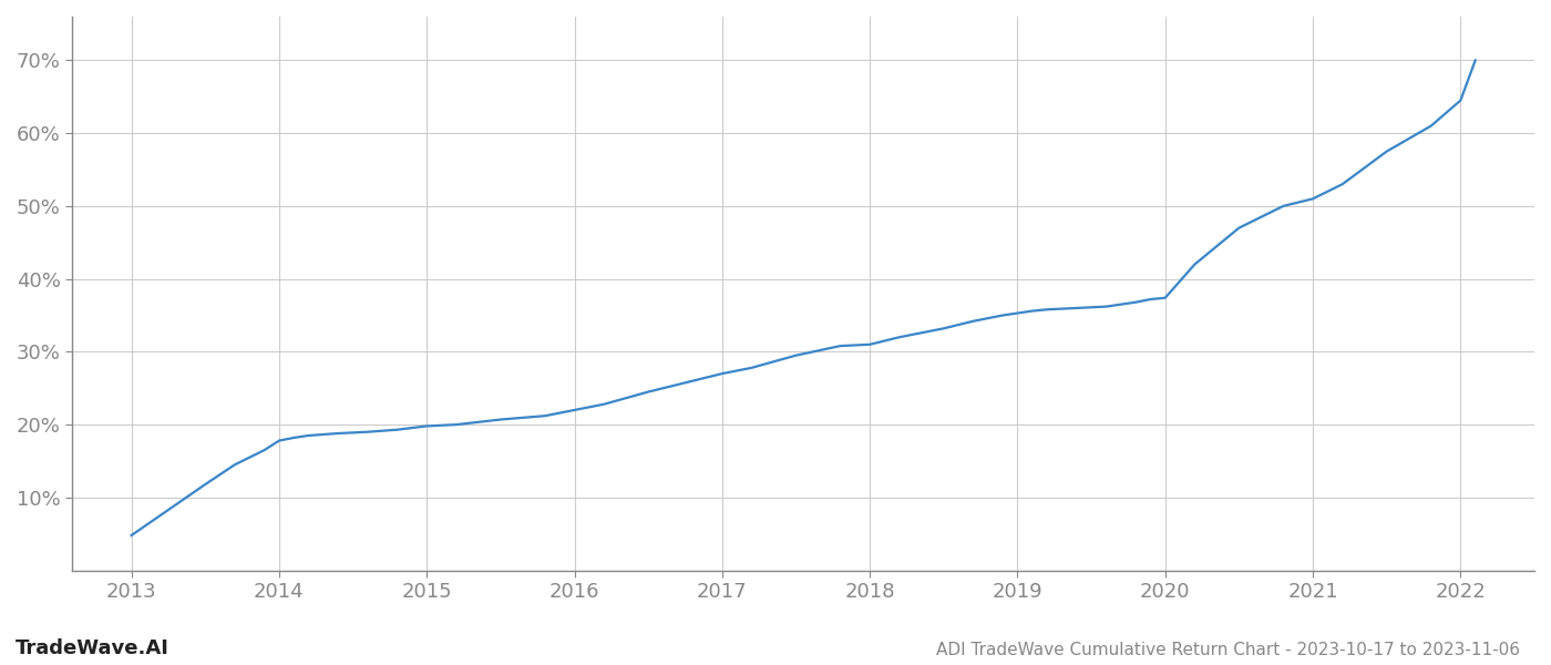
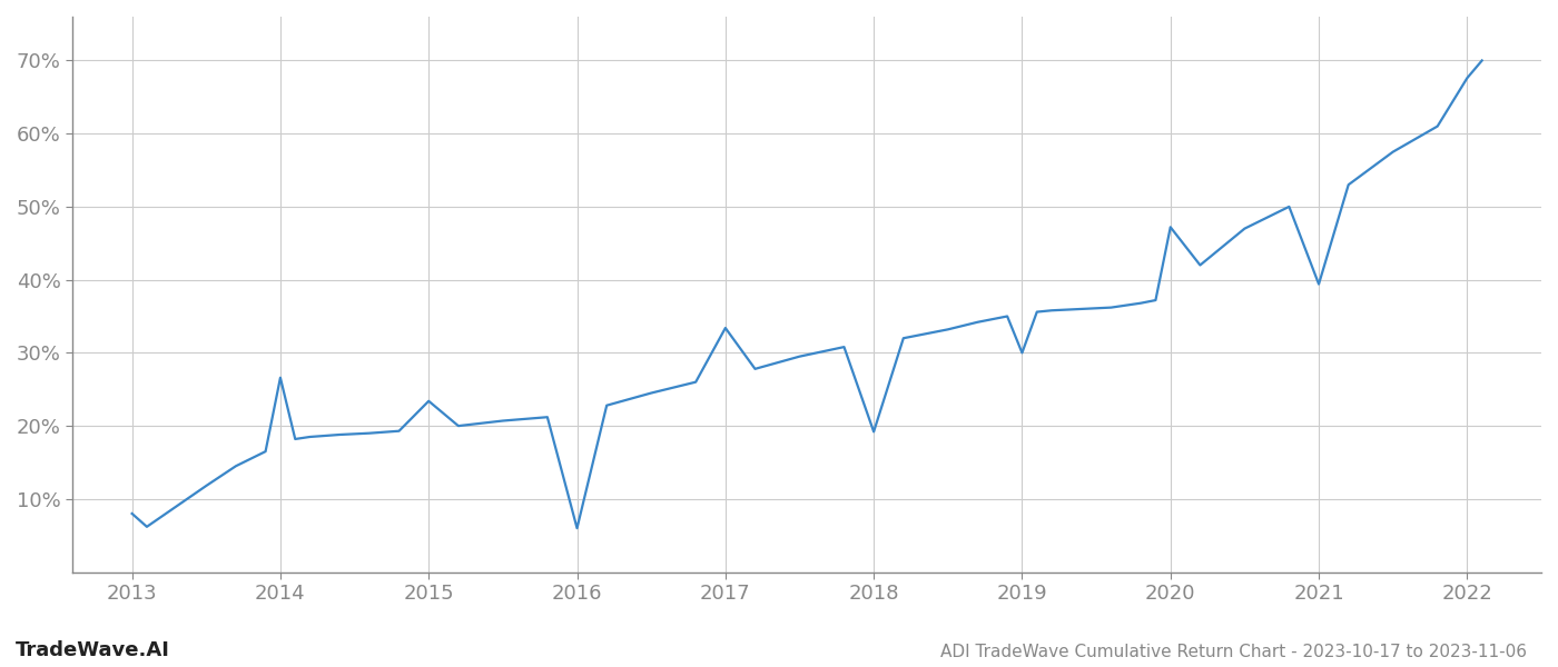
2013: 4.8% -> 8.0%
2014: 17.8% -> 26.6%
2015: 19.8% -> 23.4%
2016: 22.0% -> 6.0%
2017: 27.0% -> 33.4%
2018: 31.0% -> 19.2%
2019: 35.3% -> 30.0%
2020: 37.4% -> 47.2%
2021: 51.0% -> 39.4%
2022: 64.5% -> 67.6%
